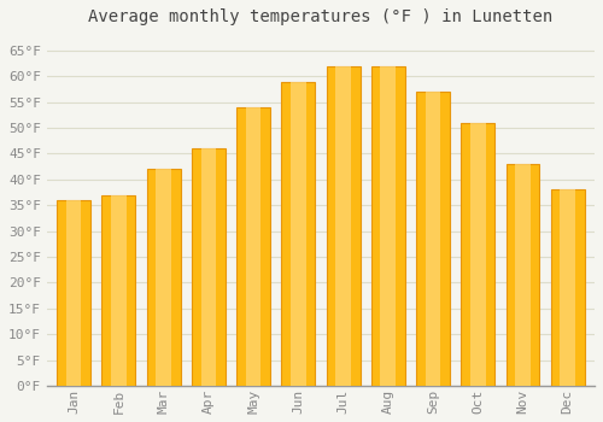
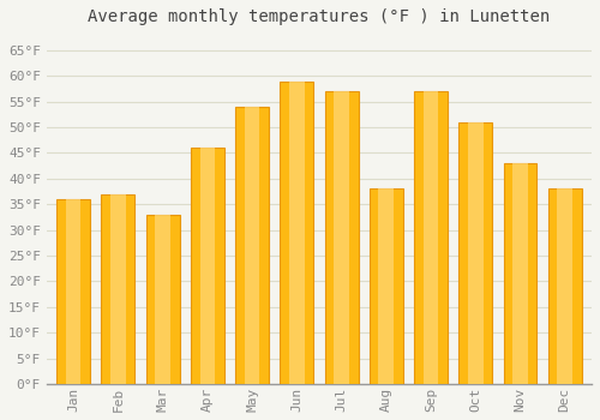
Mar: 42°F -> 33°F
Jul: 62°F -> 57°F
Aug: 62°F -> 38°F
